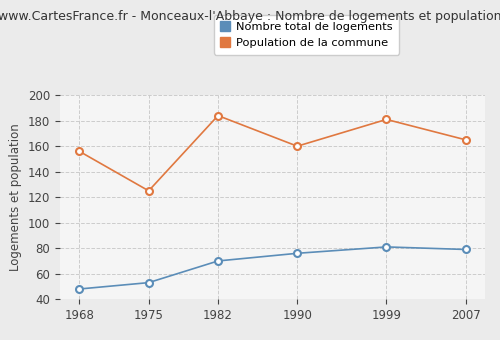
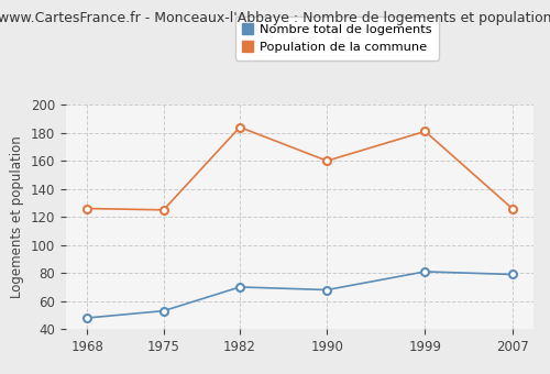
Population de la commune/1968: 156 -> 126
Nombre total de logements/1990: 76 -> 68
Population de la commune/2007: 165 -> 126
